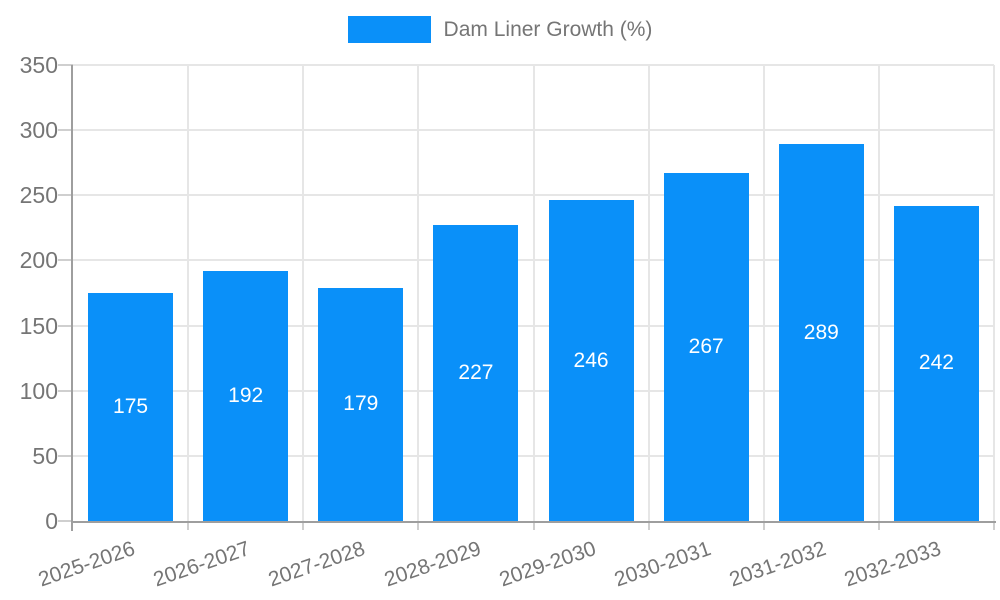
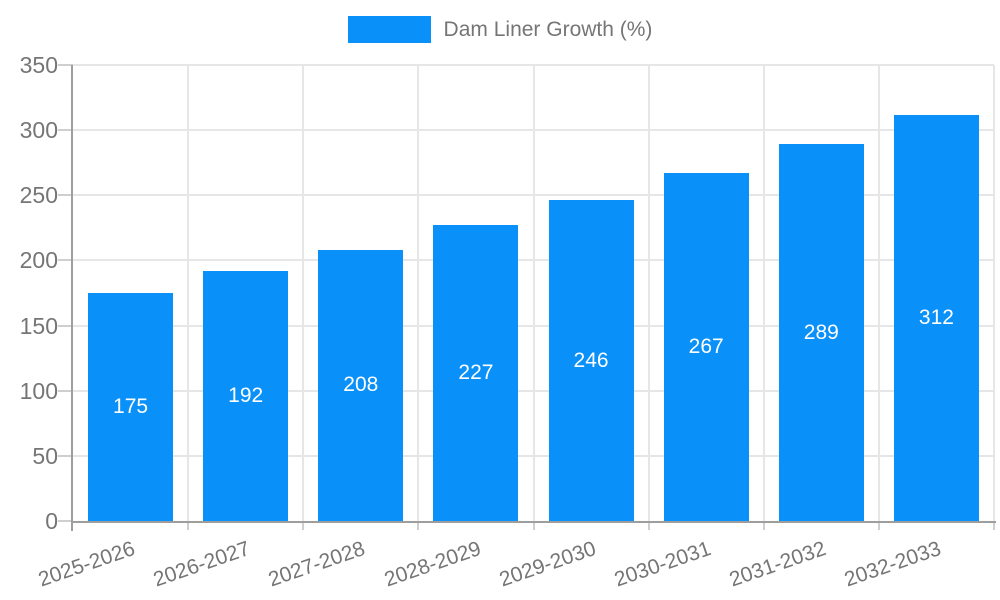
2027-2028: 179 -> 208
2032-2033: 242 -> 312
